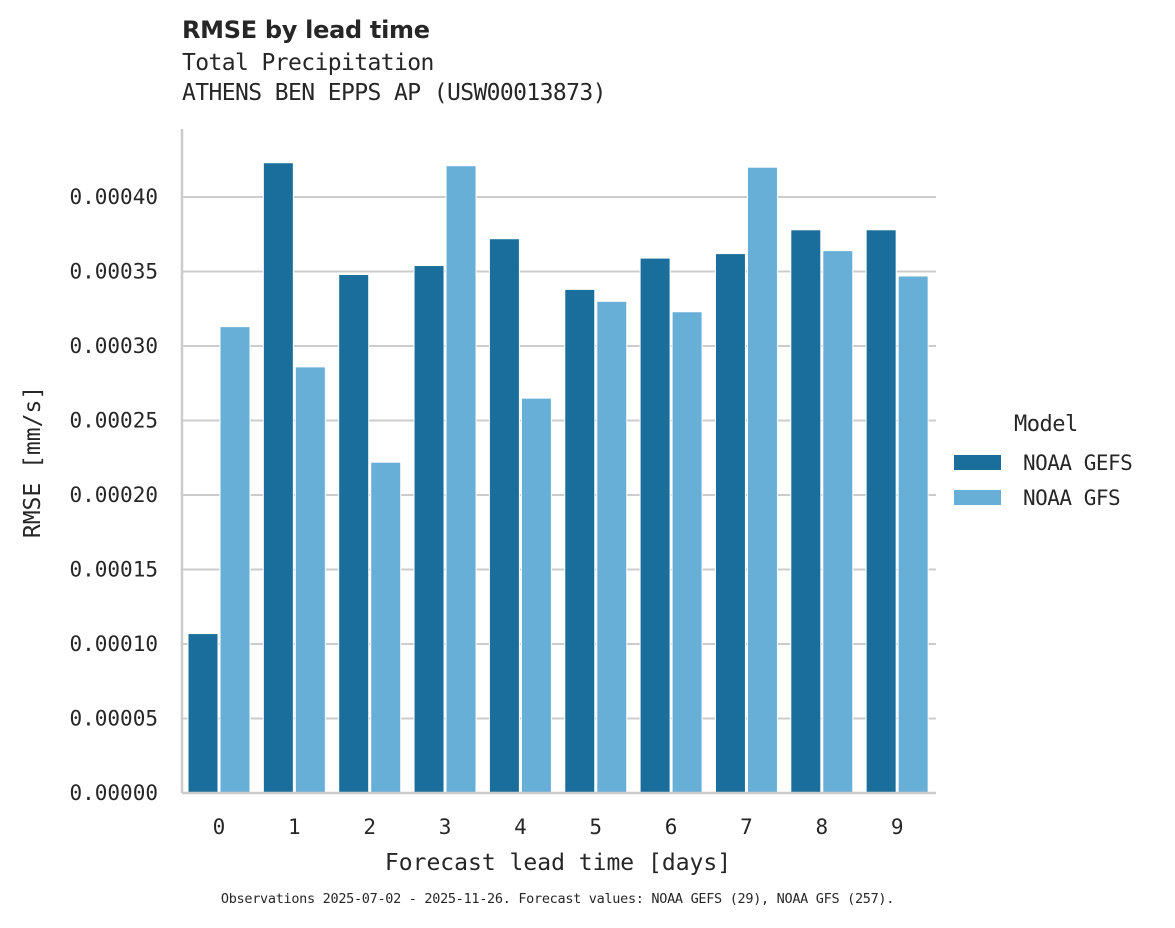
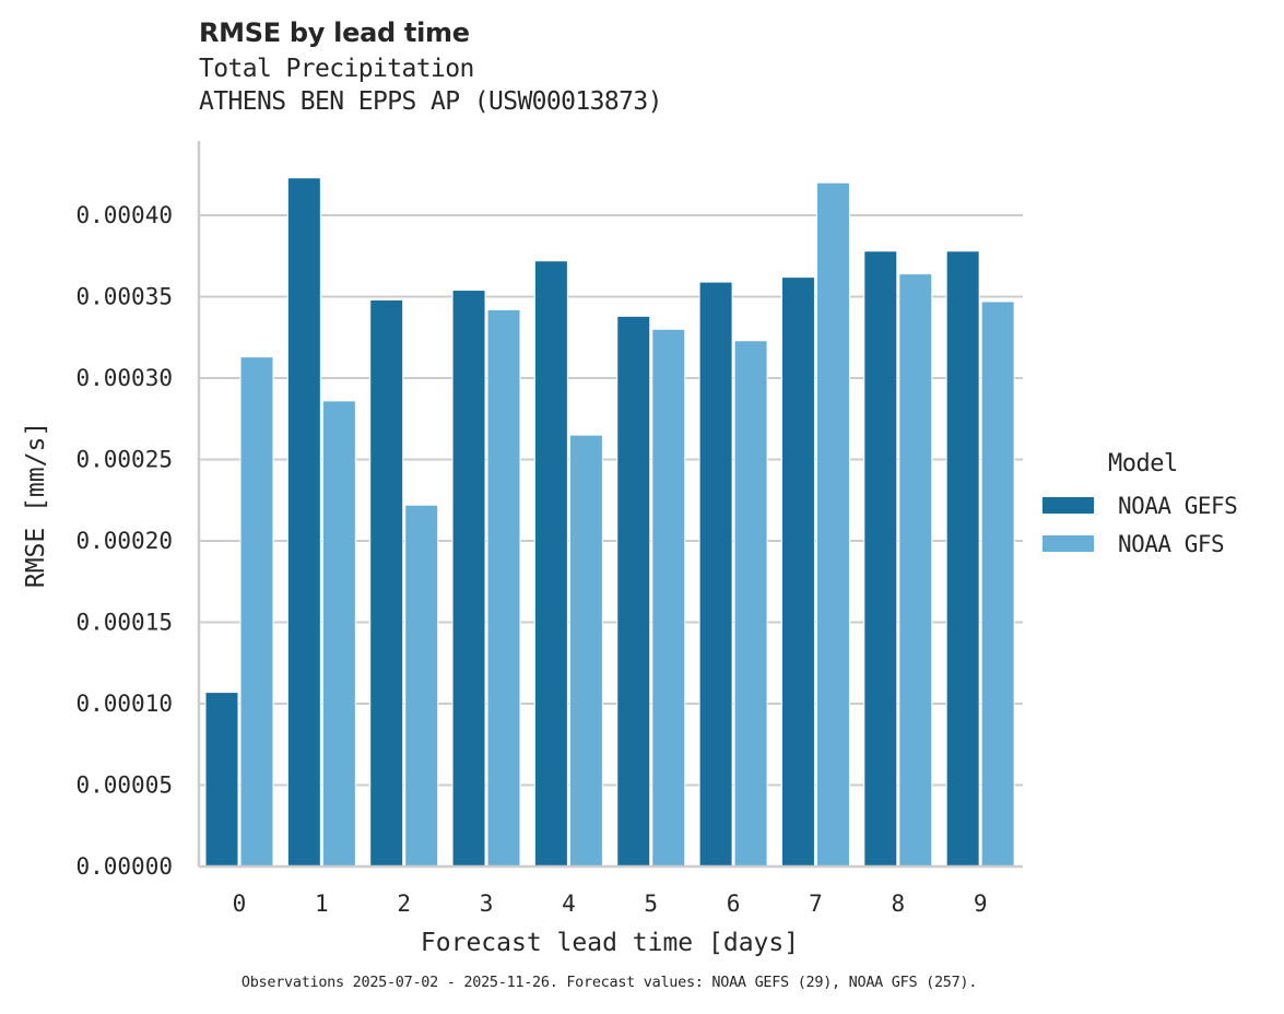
NOAA GFS/3: 0.000421 -> 0.000342
